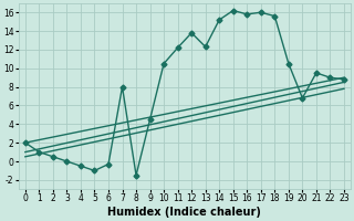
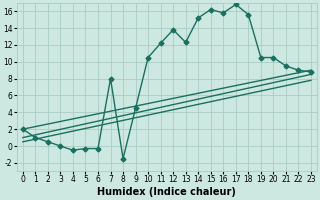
5: -1.0 -> -0.3
17: 16.0 -> 16.8
20: 6.8 -> 10.5
